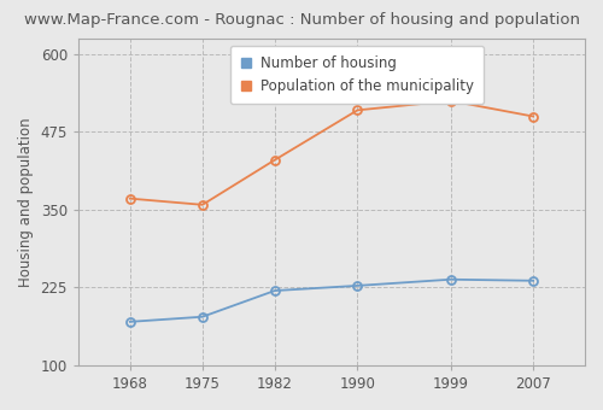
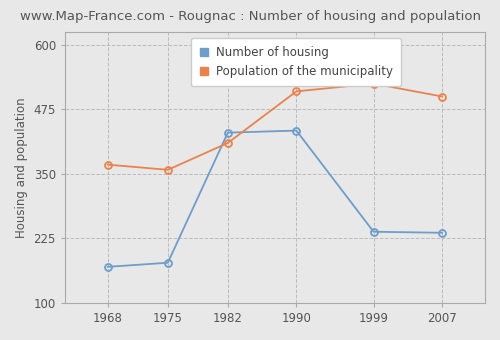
Number of housing/1982: 220 -> 430
Population of the municipality/1982: 430 -> 410
Number of housing/1990: 228 -> 434
